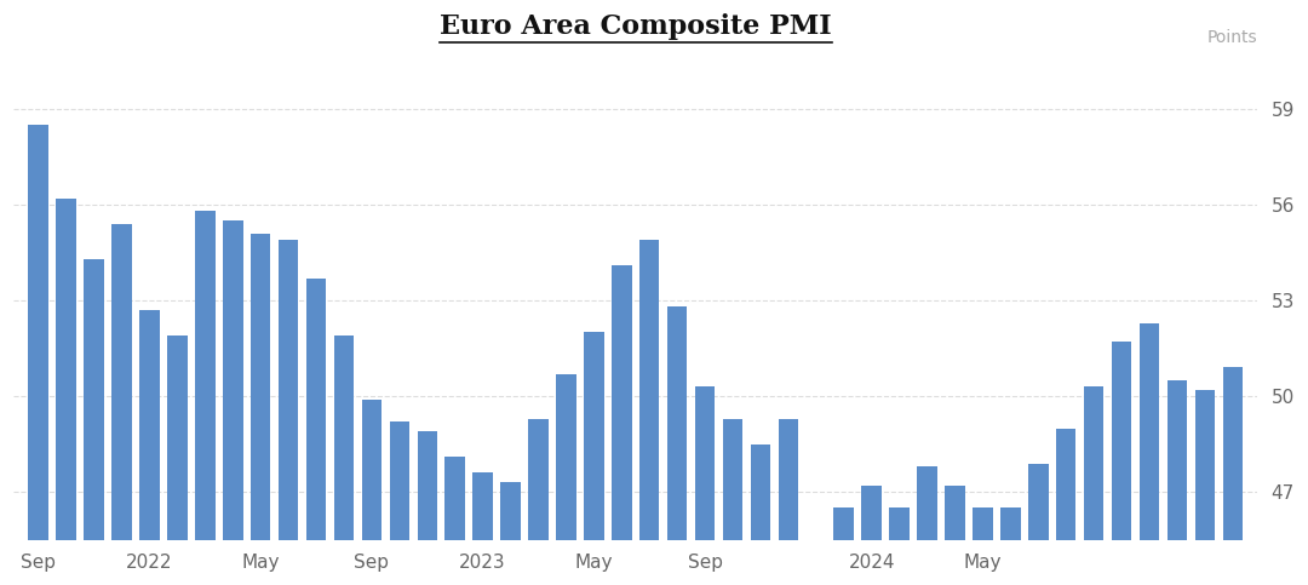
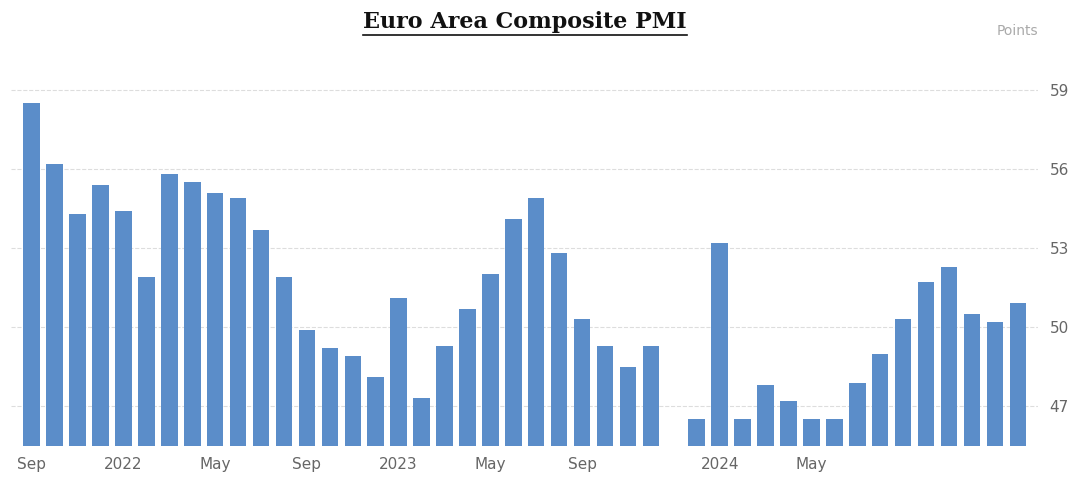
2022: 52.7 -> 54.4
2023: 47.6 -> 51.1
2024: 47.2 -> 53.2
